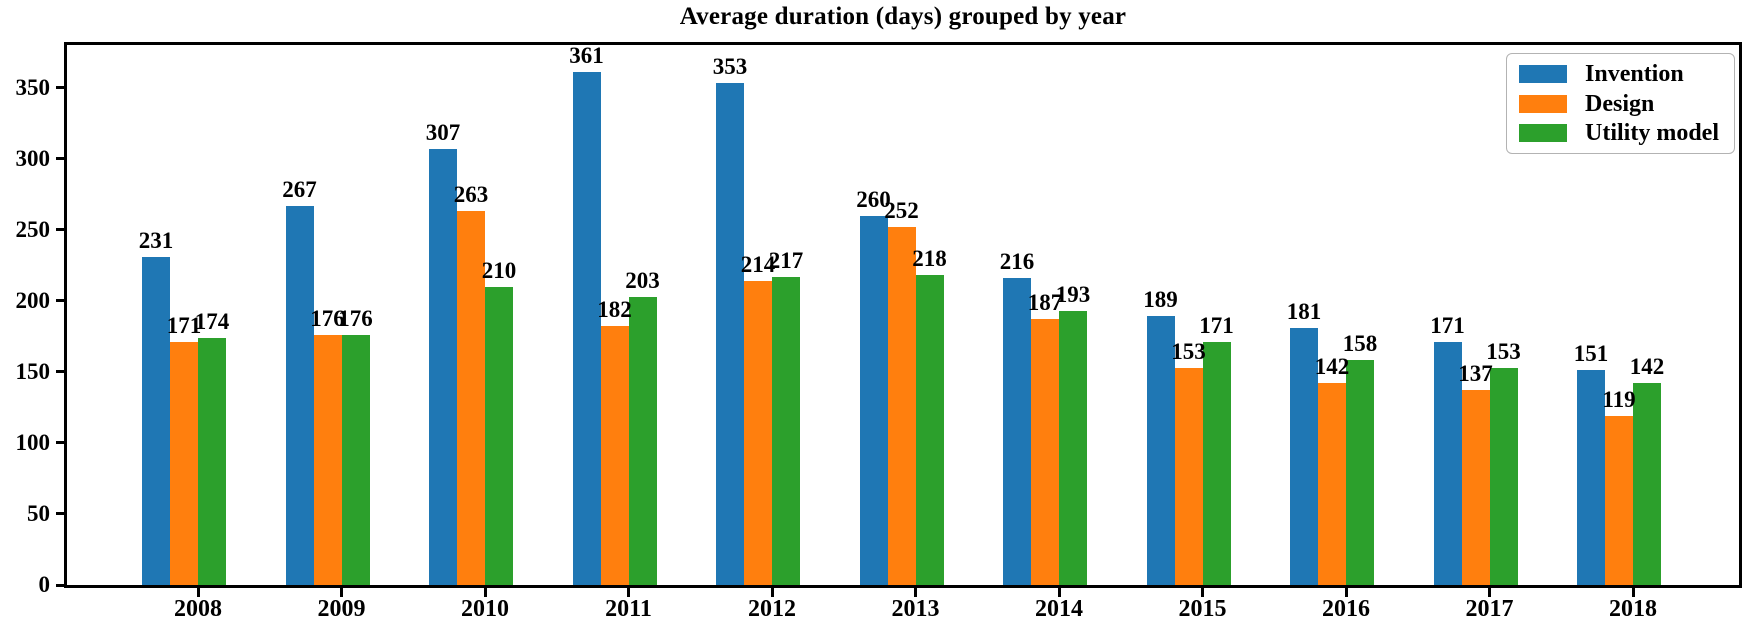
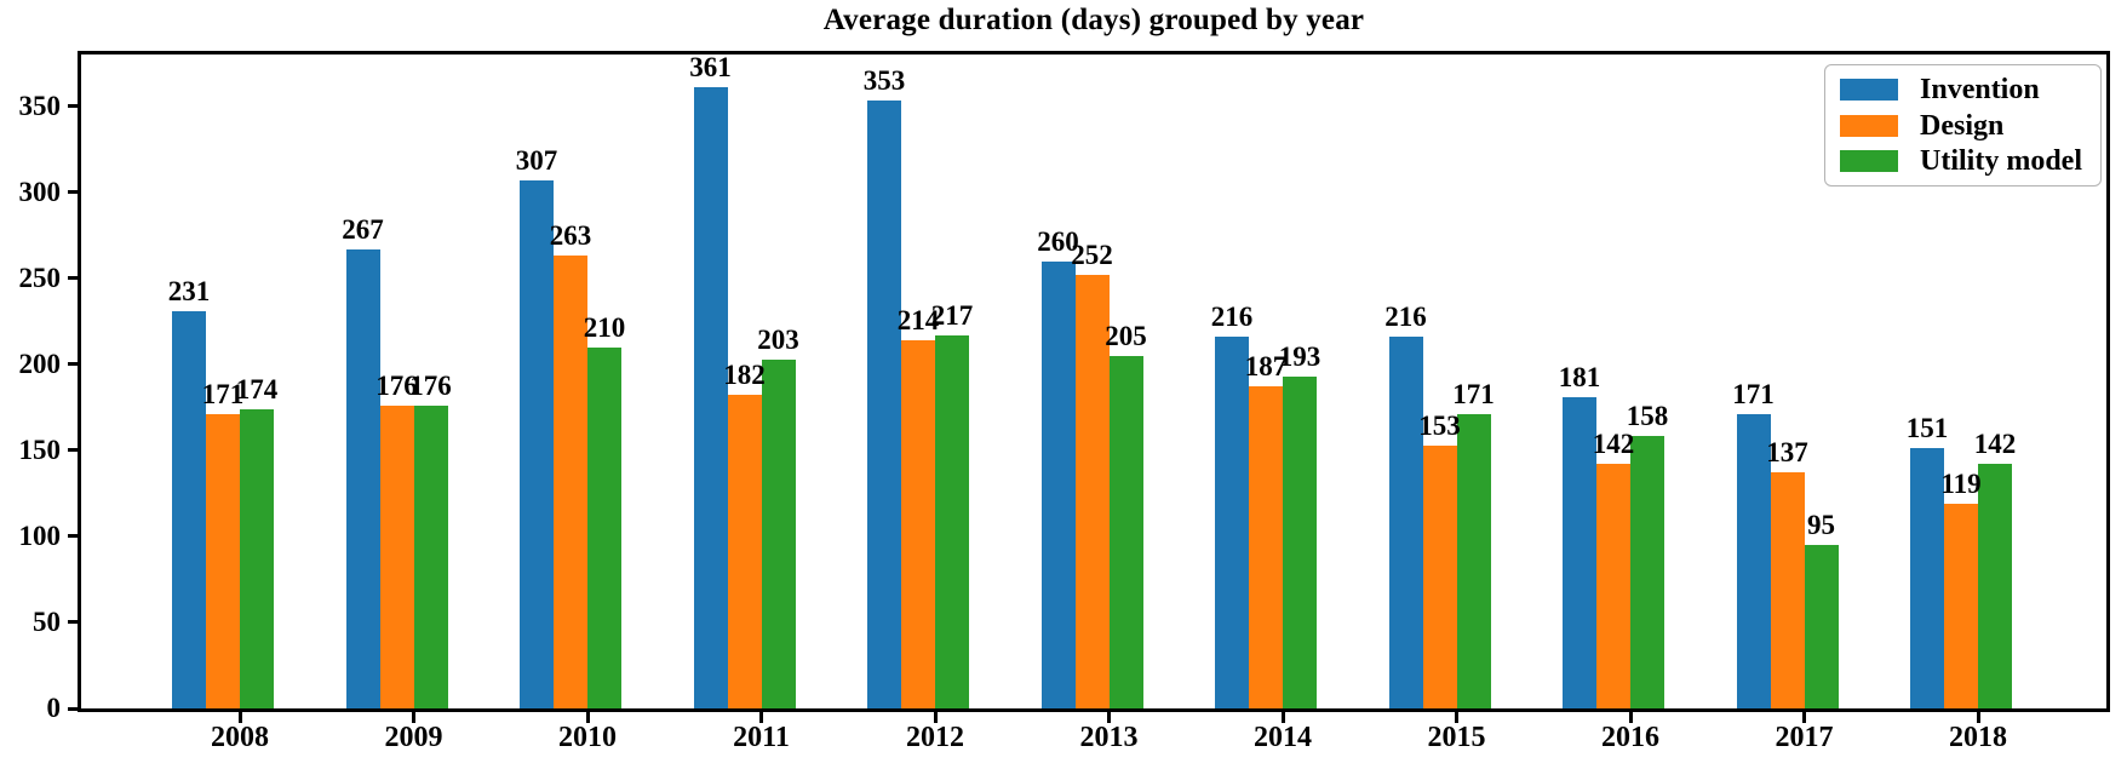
Utility model/2013: 218 -> 205
Invention/2015: 189 -> 216
Utility model/2017: 153 -> 95
